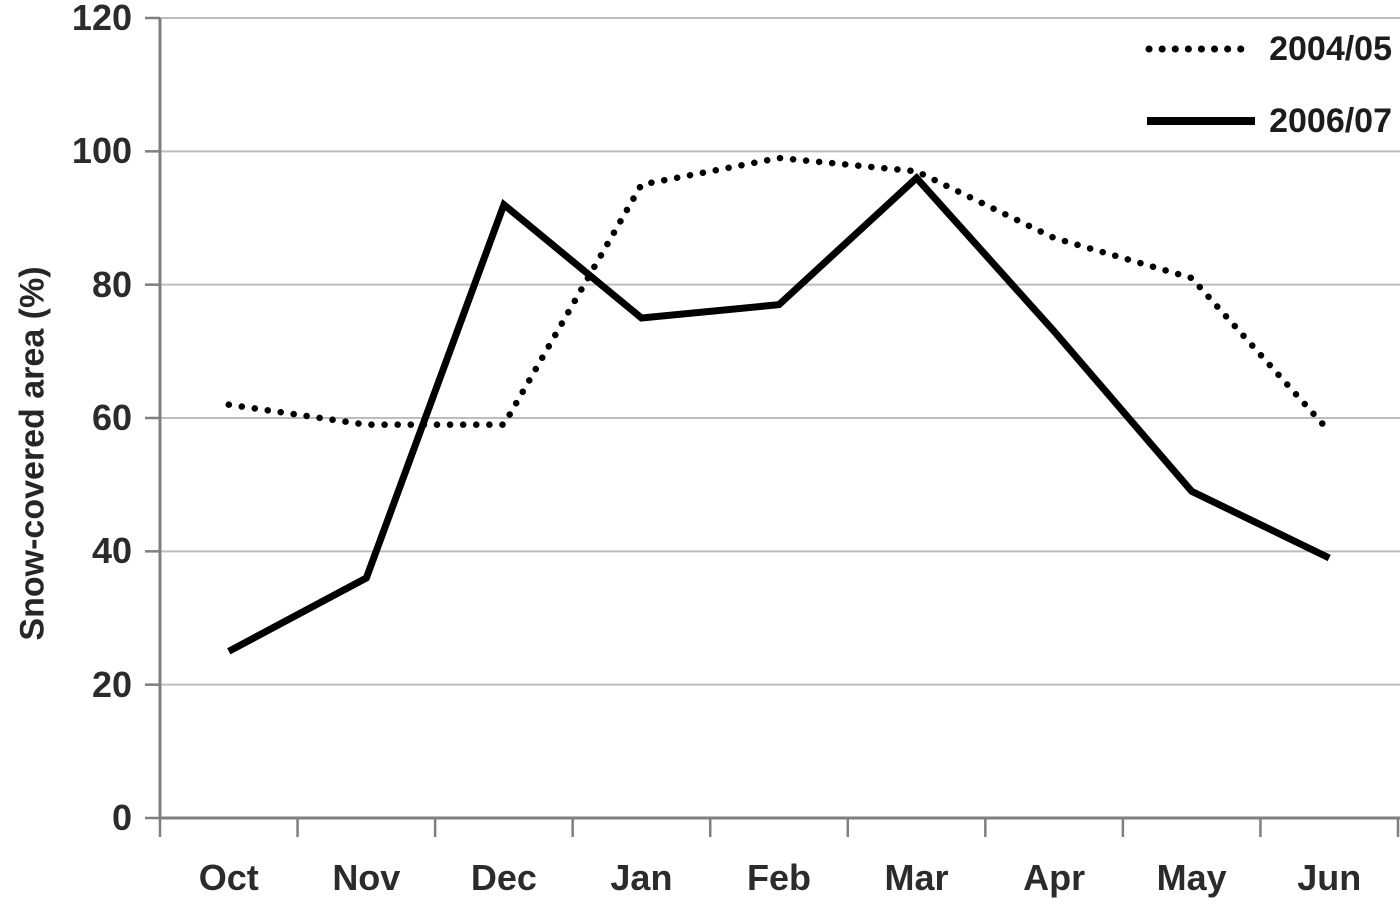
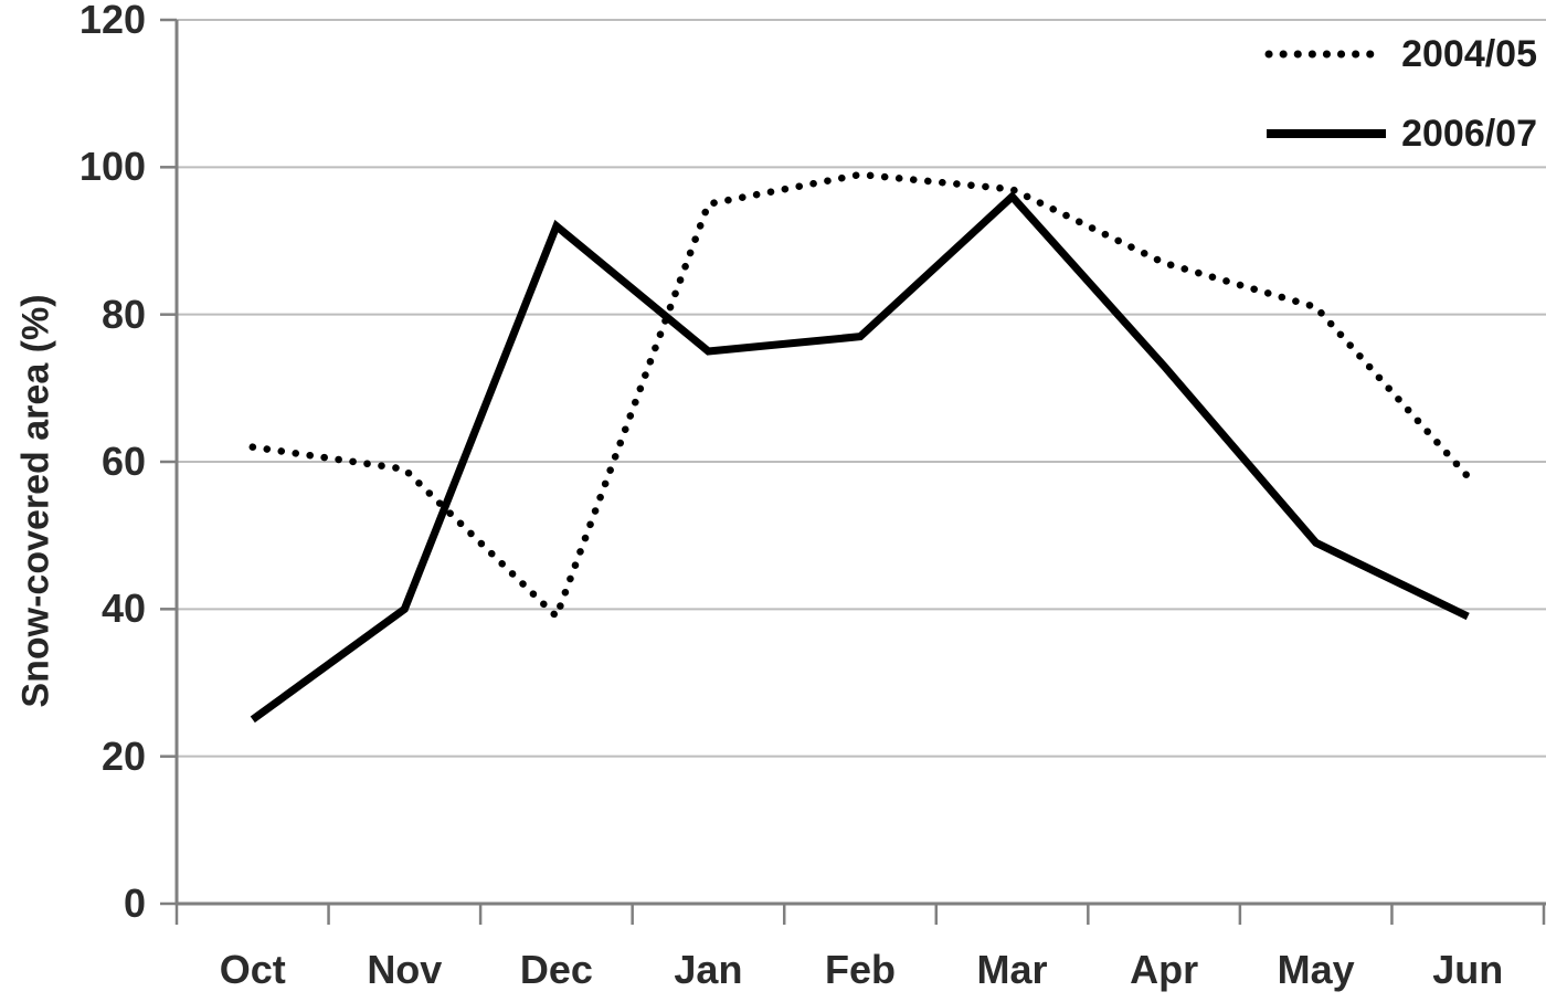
2006/07/Nov: 36 -> 40
2004/05/Dec: 59 -> 39
